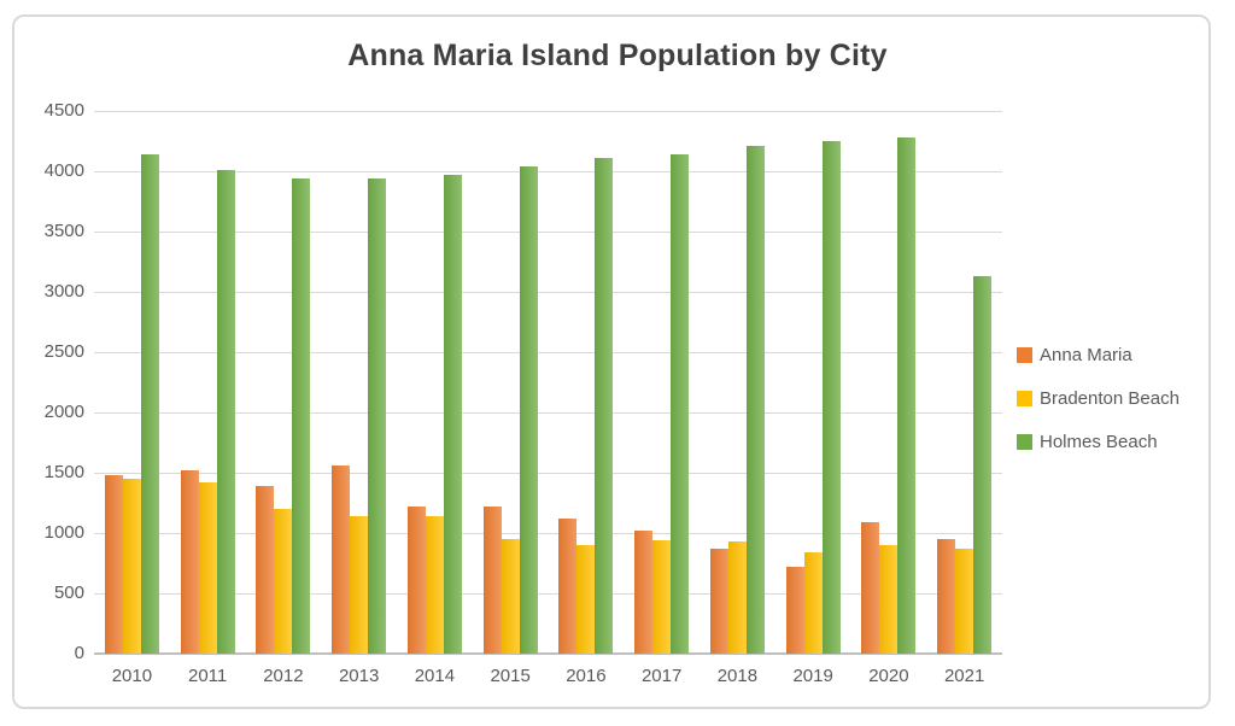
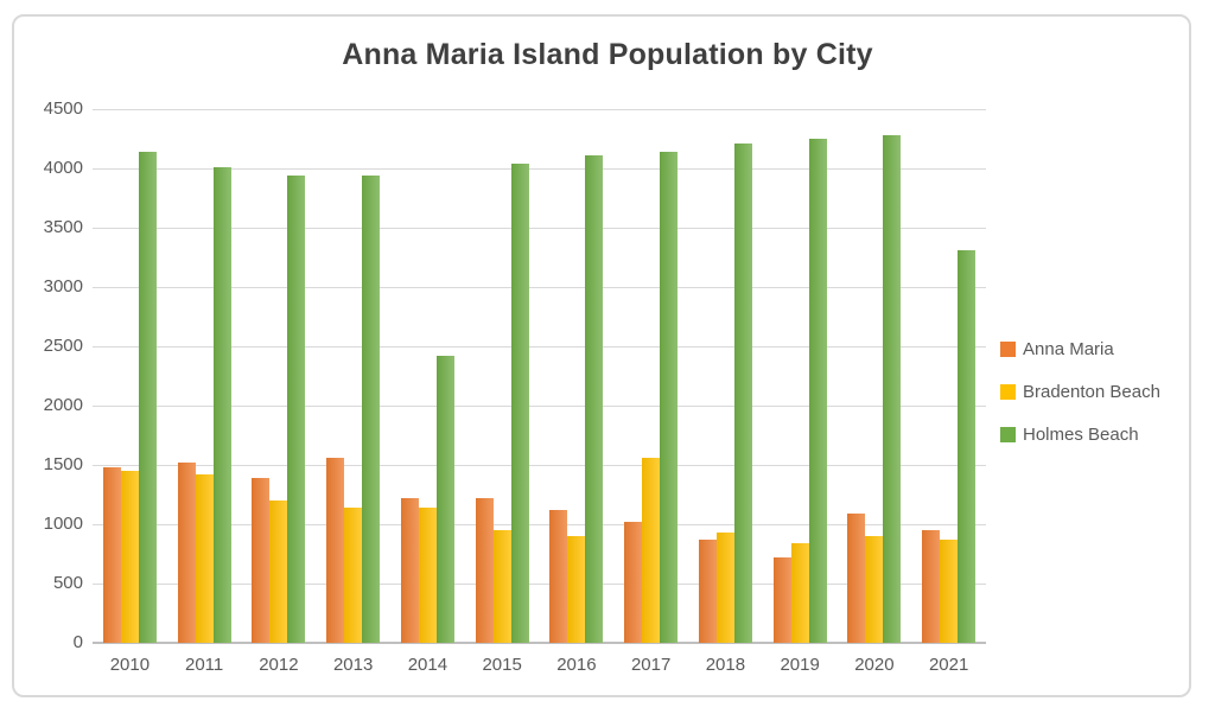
Holmes Beach/2014: 3960 -> 2420
Bradenton Beach/2017: 940 -> 1560
Holmes Beach/2021: 3130 -> 3310
